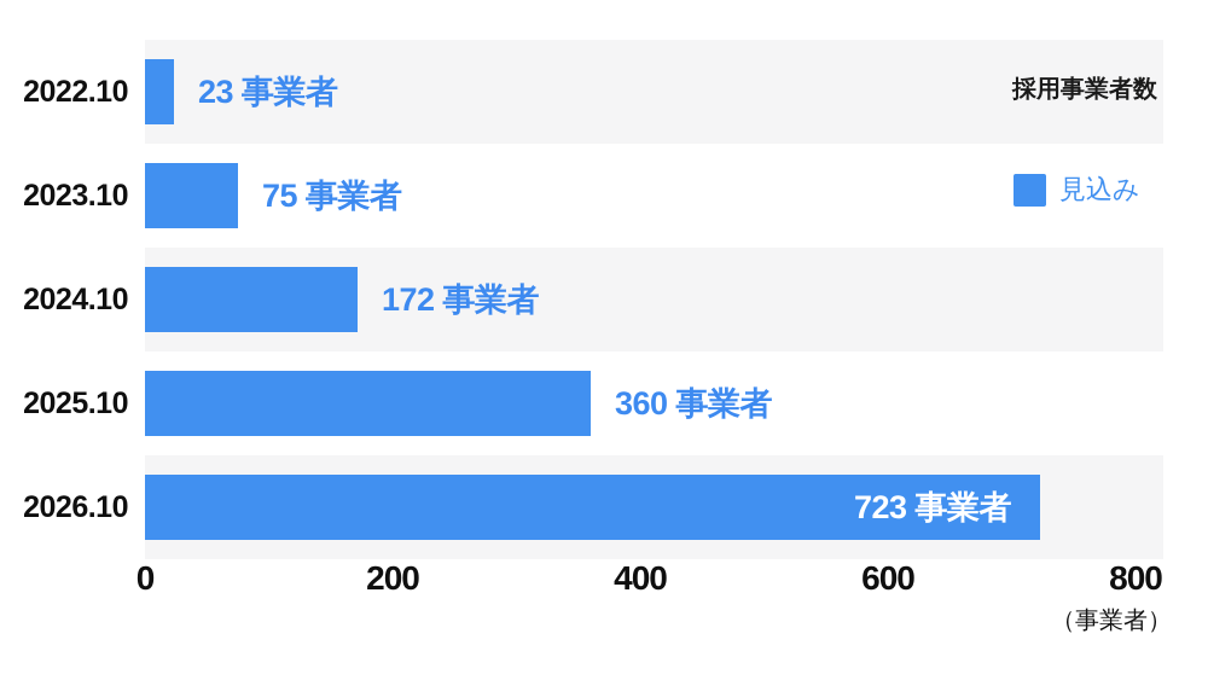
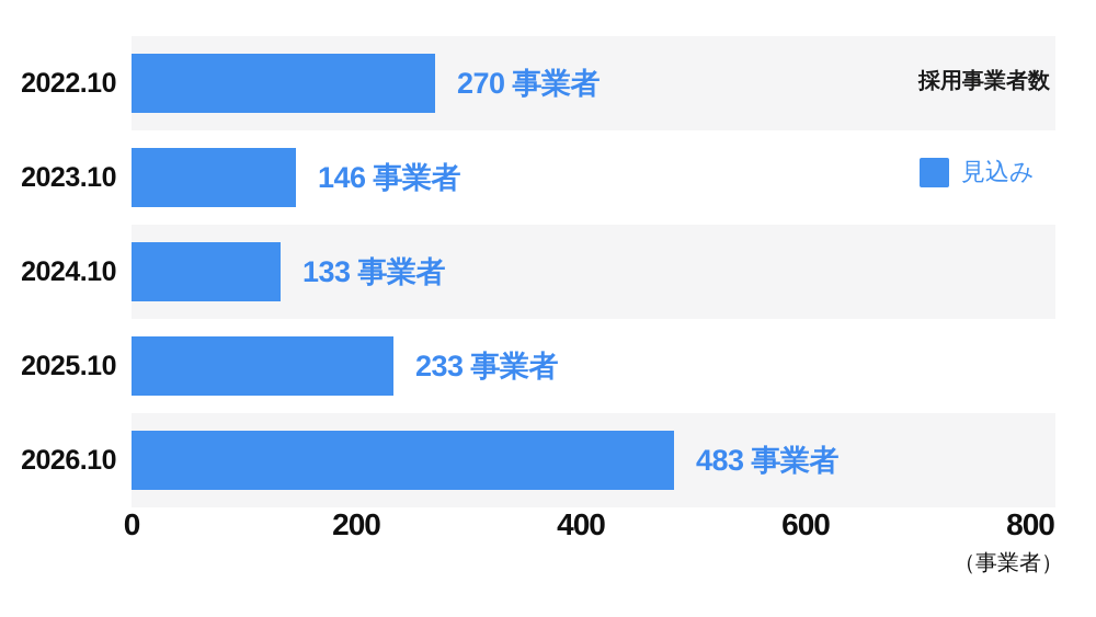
2022.10: 23 -> 270
2023.10: 75 -> 146
2024.10: 172 -> 133
2025.10: 360 -> 233
2026.10: 723 -> 483
